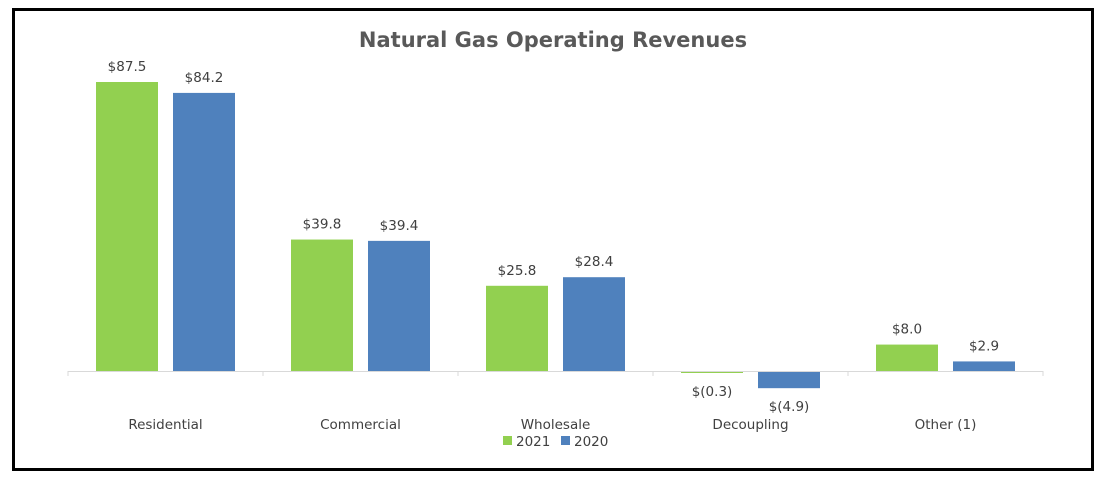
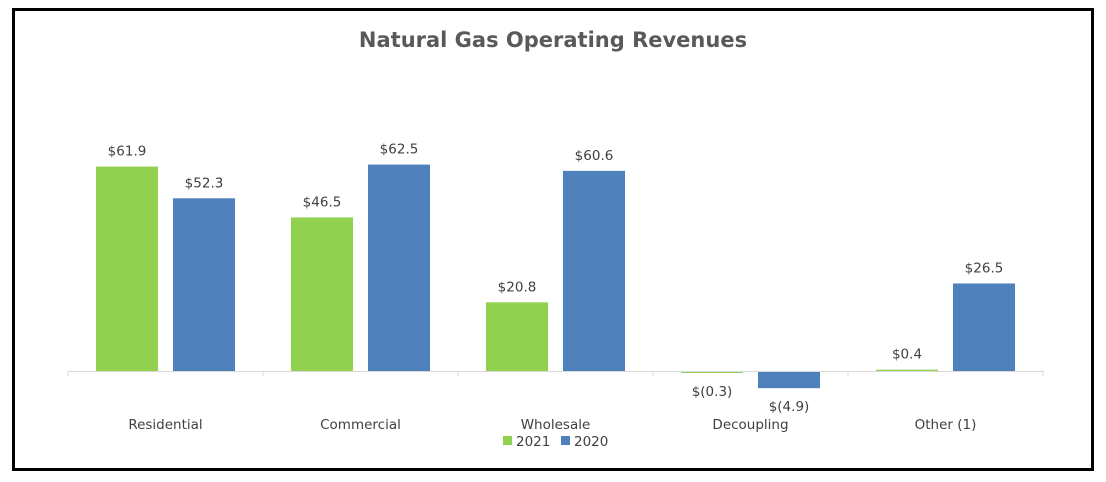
2021/Residential: $87.5 -> $61.9
2020/Residential: $84.2 -> $52.3
2021/Commercial: $39.8 -> $46.5
2020/Commercial: $39.4 -> $62.5
2021/Wholesale: $25.8 -> $20.8
2020/Wholesale: $28.4 -> $60.6
2021/Other (1): $8.0 -> $0.4
2020/Other (1): $2.9 -> $26.5
